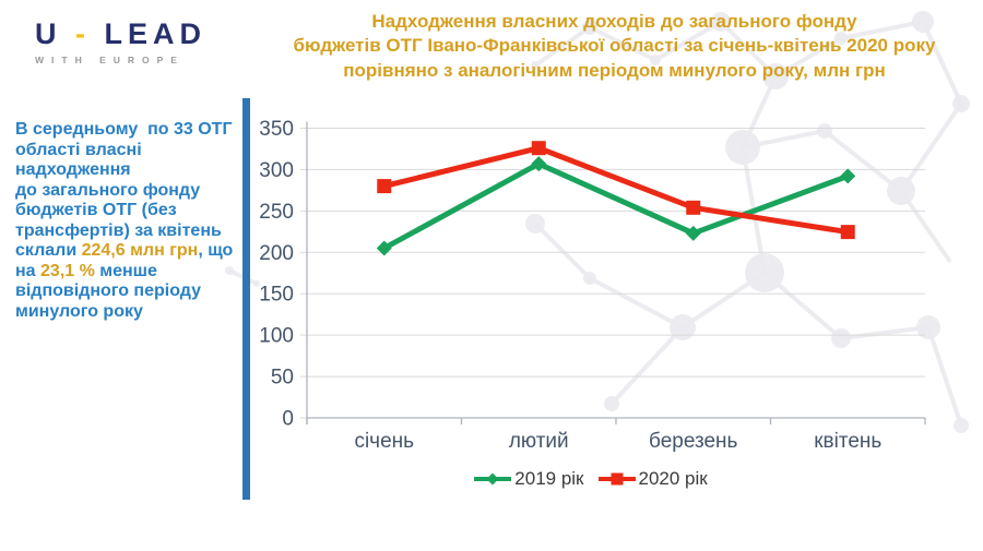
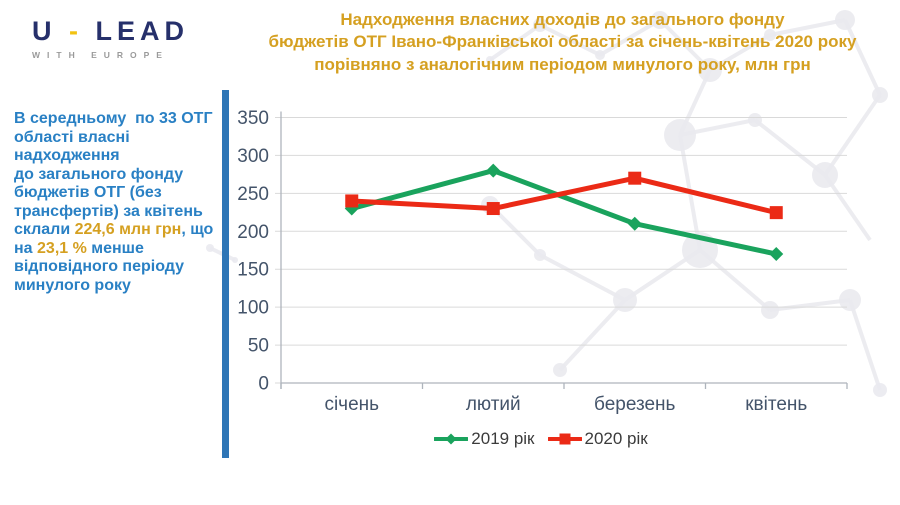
2019 рік/січень: 200 -> 230
2020 рік/січень: 280 -> 240
2019 рік/лютий: 310 -> 280
2020 рік/лютий: 330 -> 230
2019 рік/березень: 220 -> 210
2020 рік/березень: 250 -> 270
2019 рік/квітень: 290 -> 170
